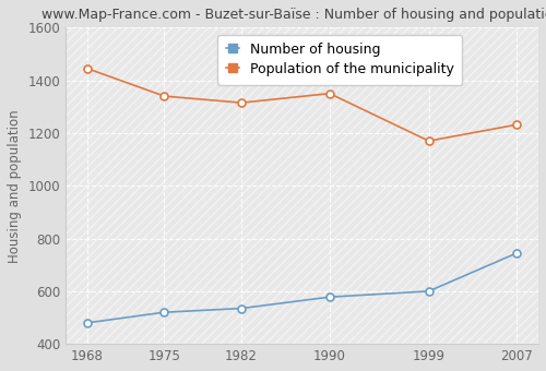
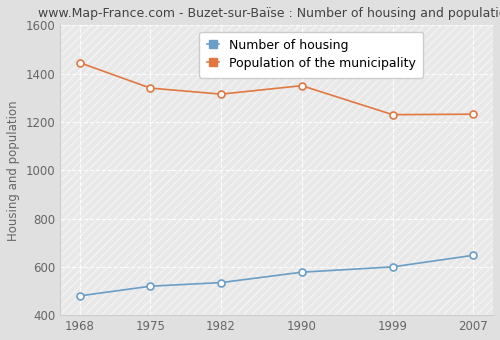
Population of the municipality/1999: 1170 -> 1230
Number of housing/2007: 745 -> 648
